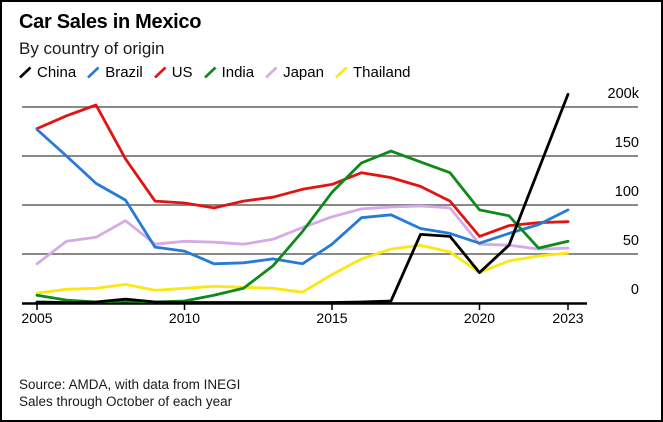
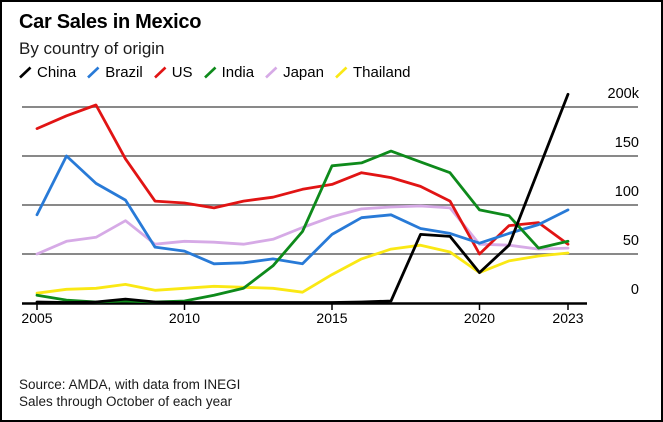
Brazil/2005: 180k -> 90k
Japan/2005: 40k -> 50k
Brazil/2015: 60k -> 70k
India/2015: 110k -> 140k
US/2020: 70k -> 50k
US/2023: 80k -> 60k
